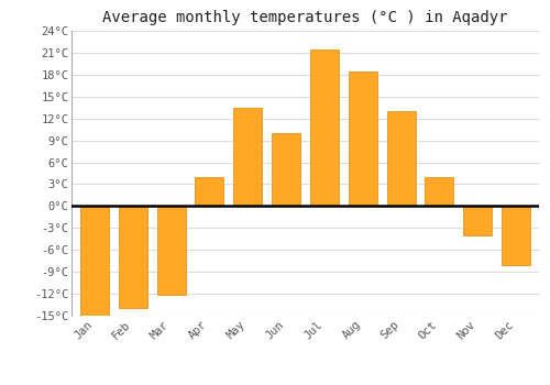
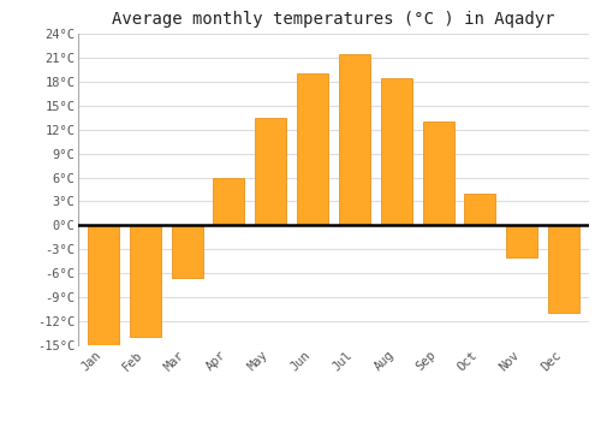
Mar: -12.2°C -> -6.5°C
Apr: 4.0°C -> 6.0°C
Jun: 10.0°C -> 19.0°C
Dec: -8.0°C -> -11.0°C
